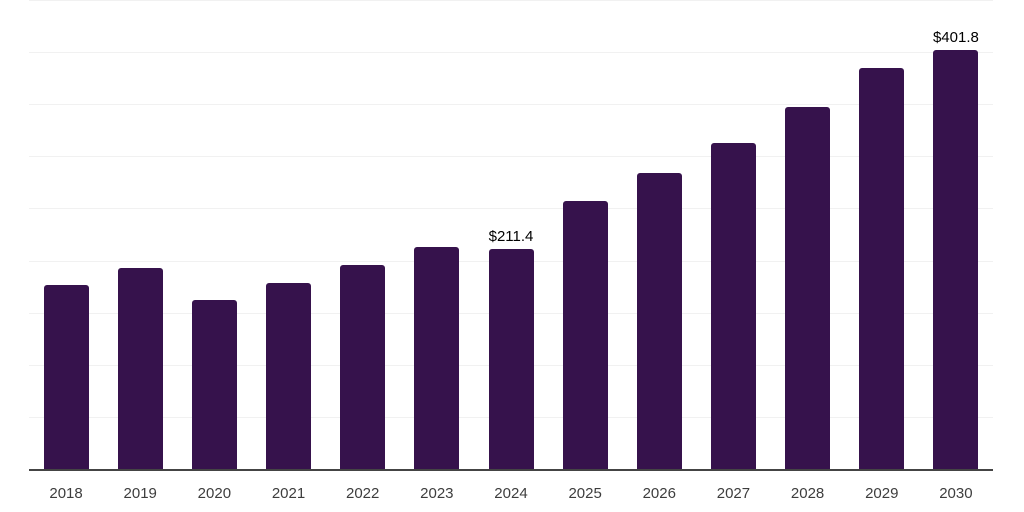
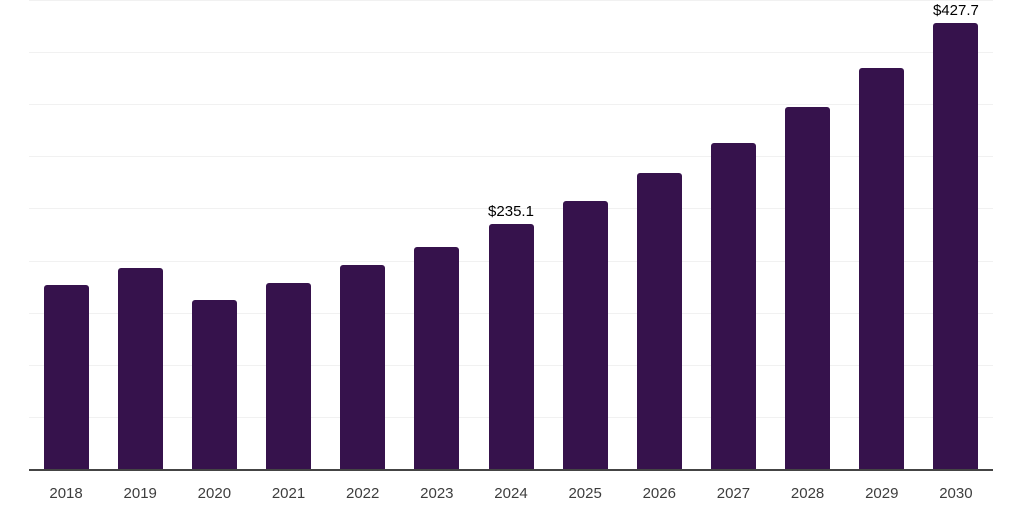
2024: $211.4 -> $235.1
2030: $401.8 -> $427.7
